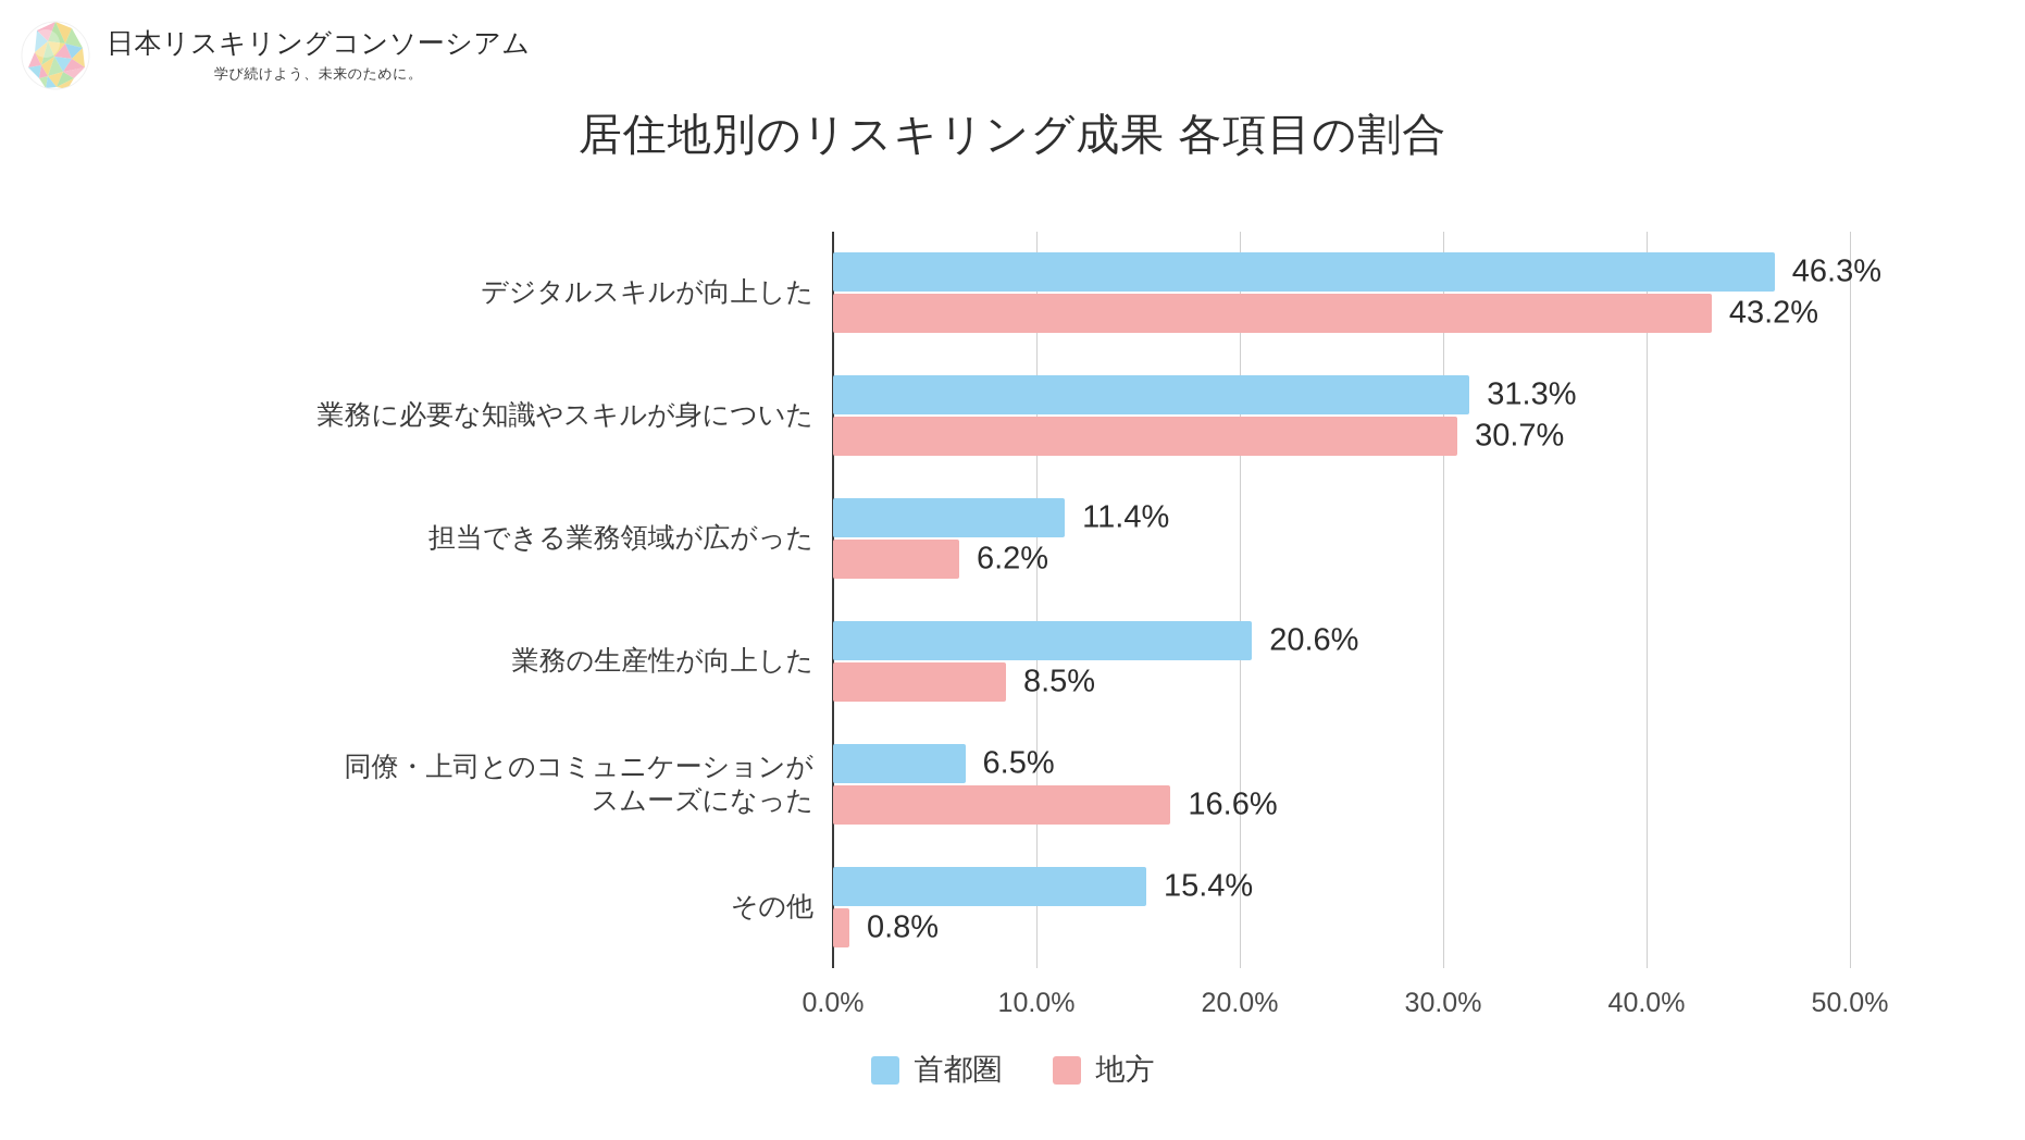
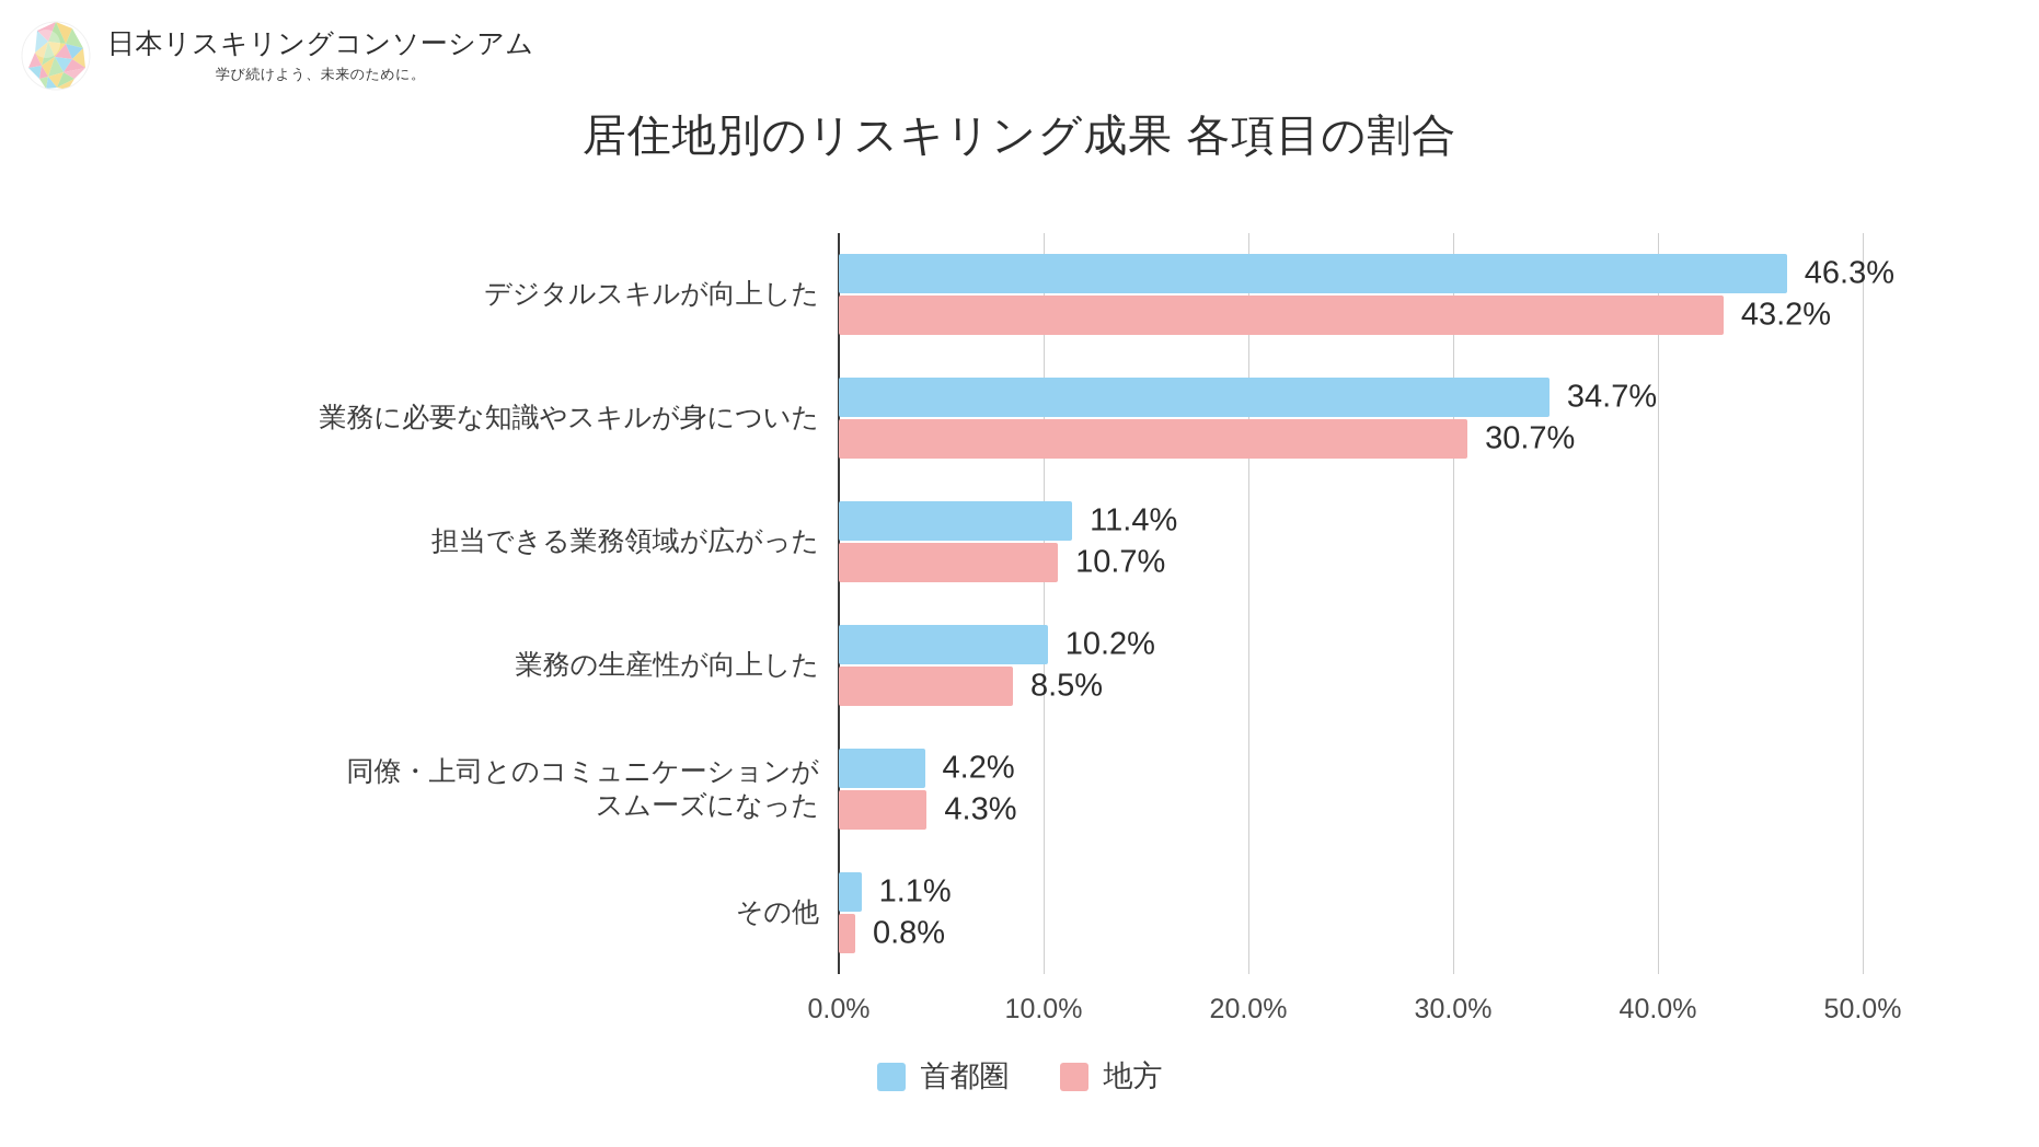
首都圏/業務に必要な知識やスキルが身についた: 31.3% -> 34.7%
地方/担当できる業務領域が広がった: 6.2% -> 10.7%
首都圏/業務の生産性が向上した: 20.6% -> 10.2%
首都圏/同僚・上司とのコミュニケーションが スムーズになった: 6.5% -> 4.2%
地方/同僚・上司とのコミュニケーションが スムーズになった: 16.6% -> 4.3%
首都圏/その他: 15.4% -> 1.1%
